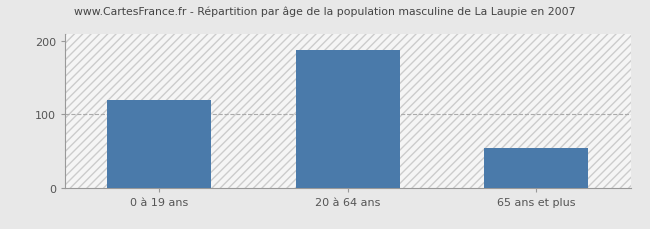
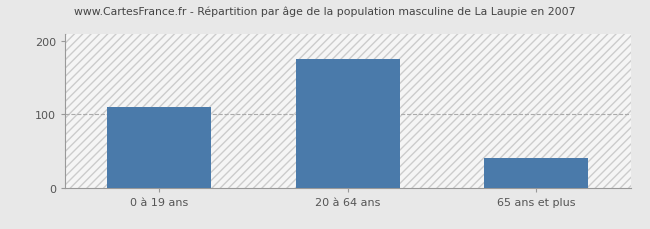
0 à 19 ans: 120 -> 110
20 à 64 ans: 188 -> 175
65 ans et plus: 54 -> 40
